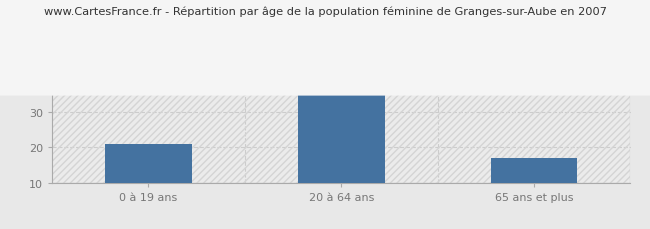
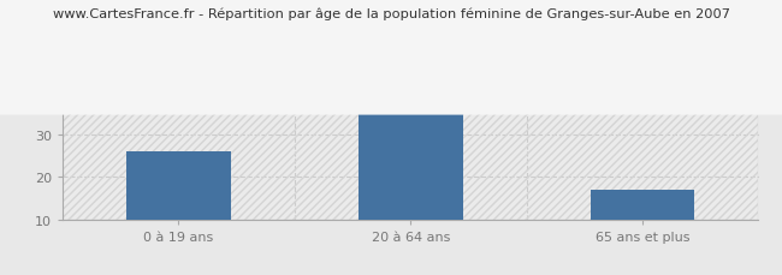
0 à 19 ans: 21 -> 26
